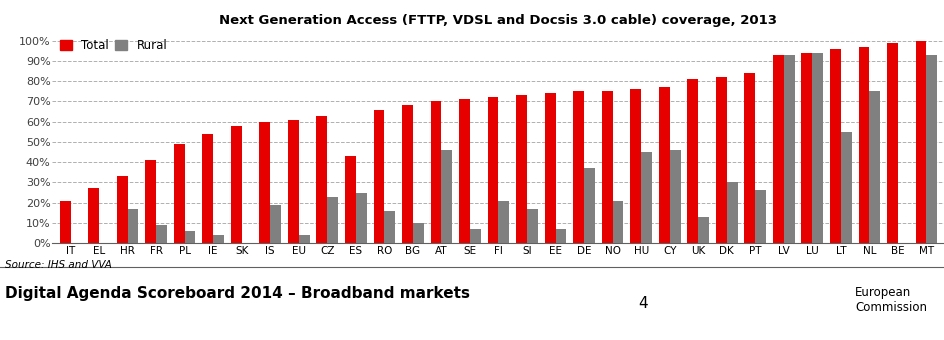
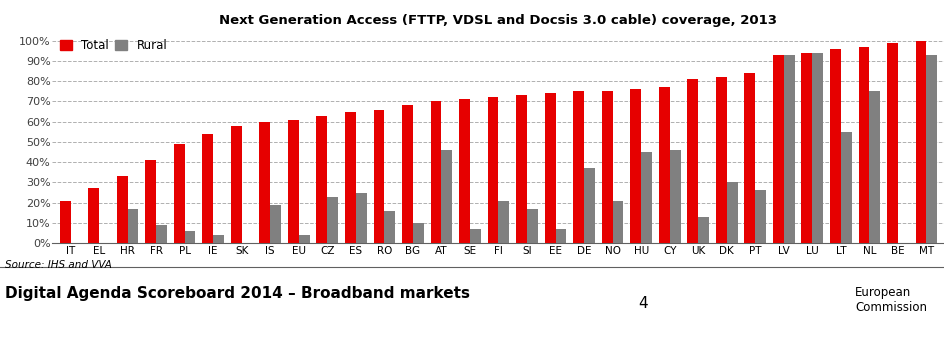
Total/ES: 43% -> 65%
